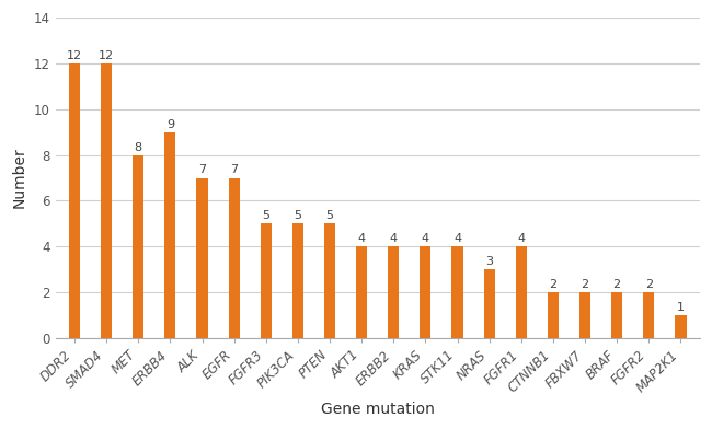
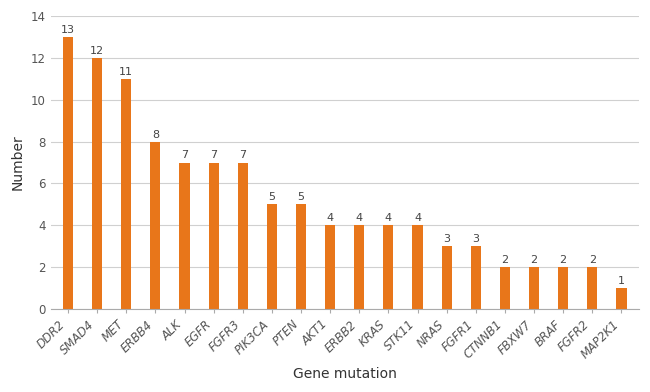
DDR2: 12 -> 13
MET: 8 -> 11
ERBB4: 9 -> 8
FGFR3: 5 -> 7
FGFR1: 4 -> 3
